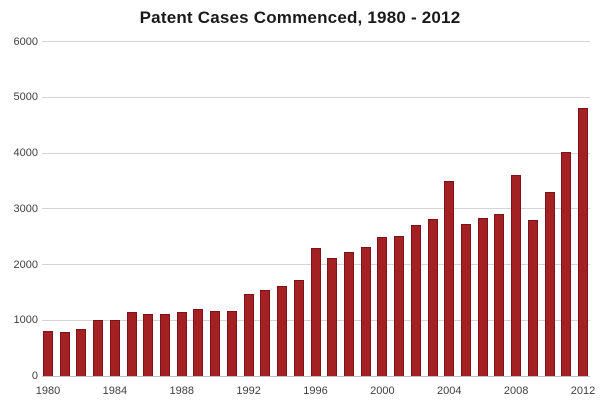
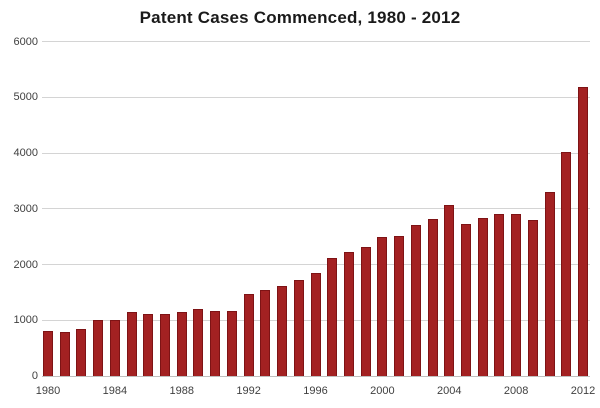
1996: 2300 -> 1800
2004: 3500 -> 3100
2008: 3600 -> 2900
2012: 4800 -> 5200
